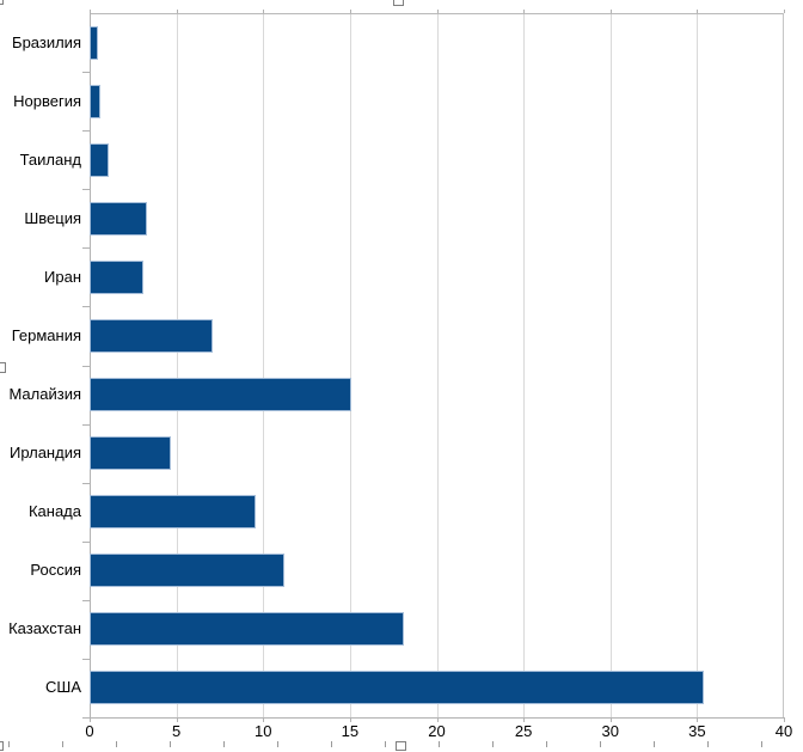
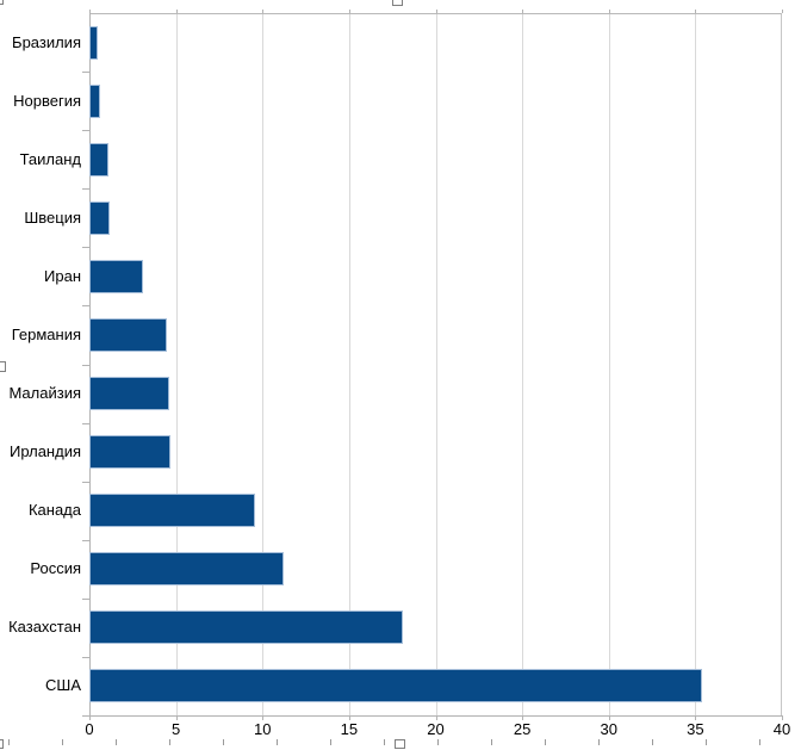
Швеция: 3.3 -> 1.2
Германия: 7.1 -> 4.5
Малайзия: 15.1 -> 4.6
